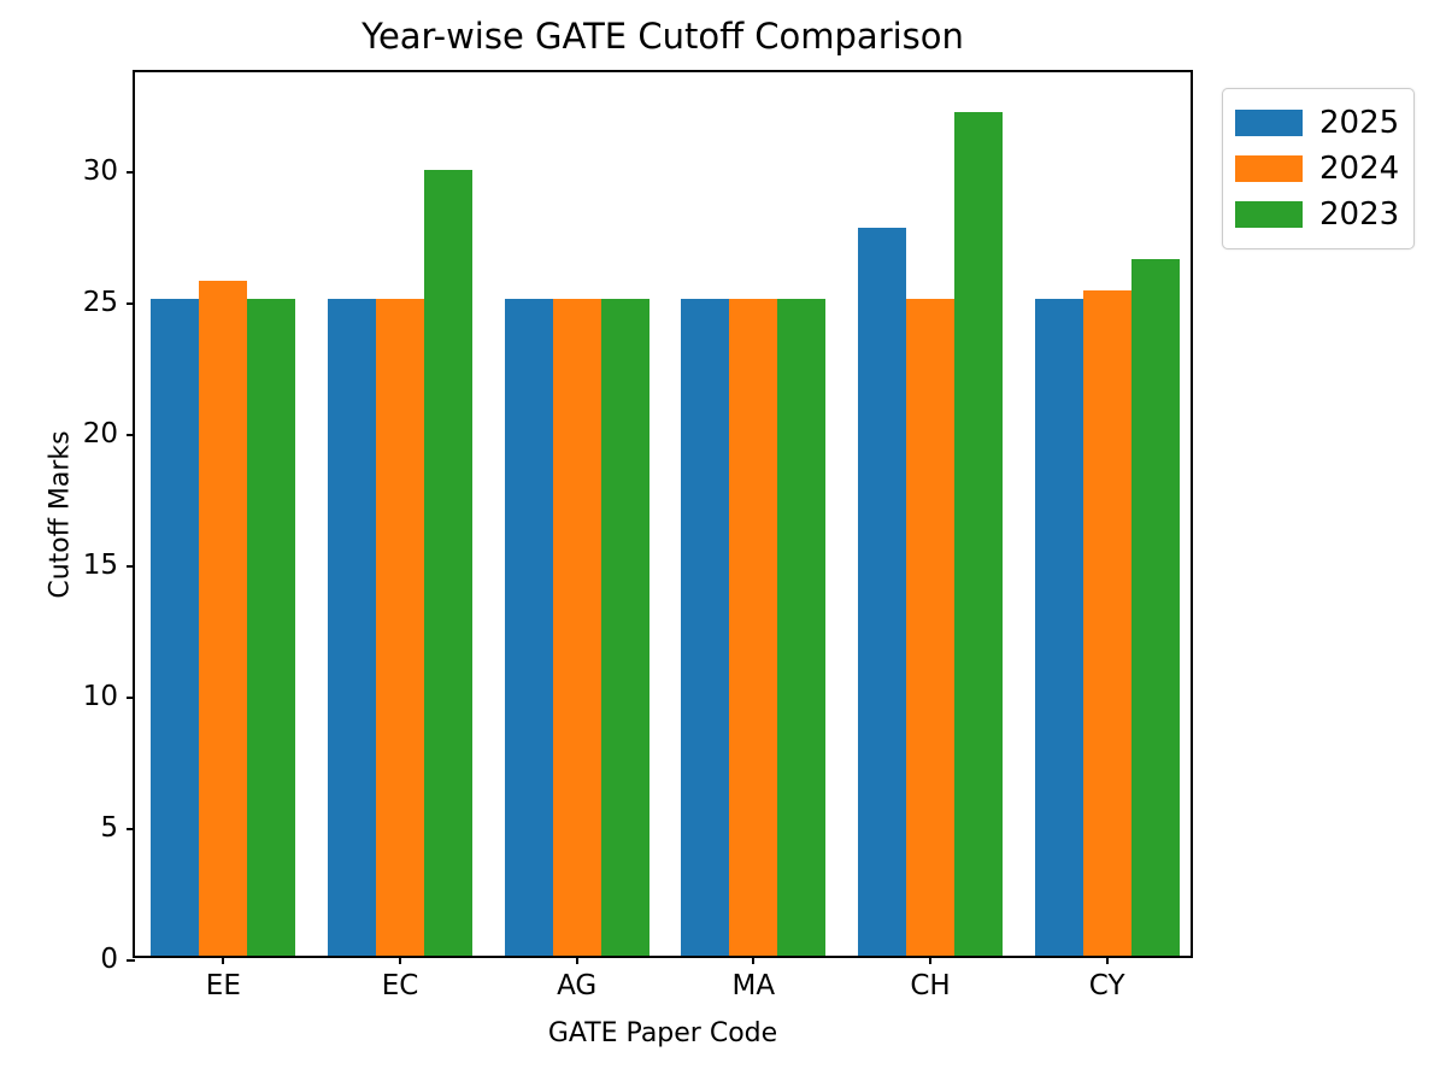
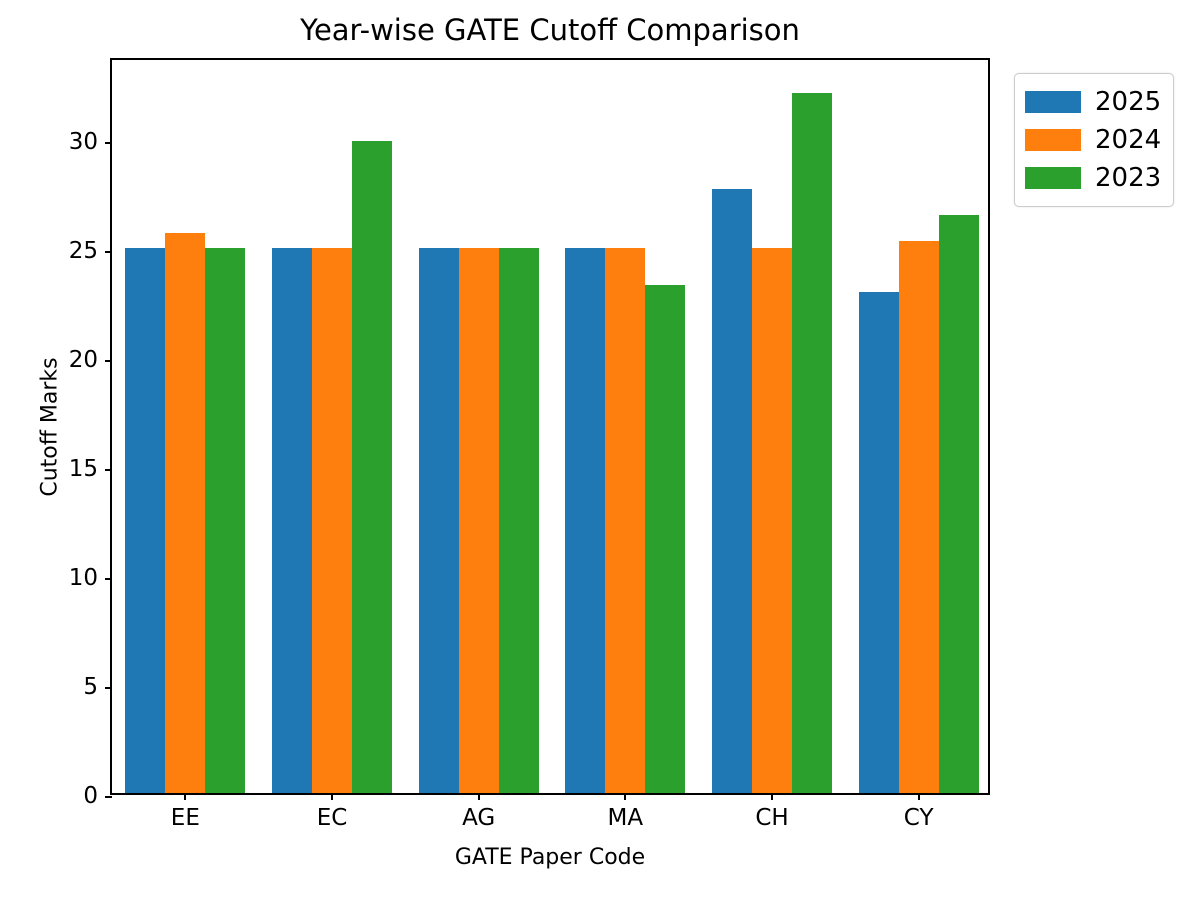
2023/MA: 25.0 -> 23.3
2025/CY: 25.0 -> 23.0
